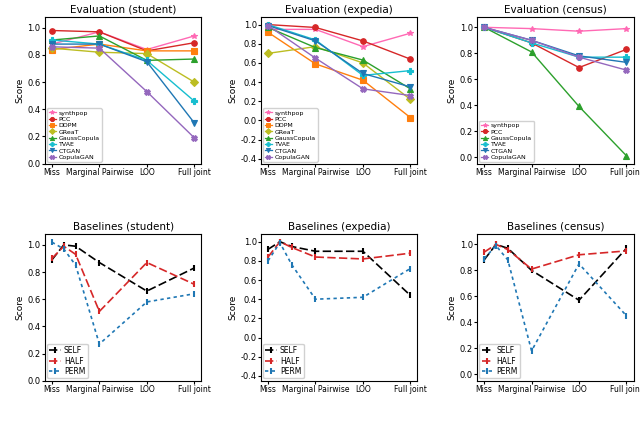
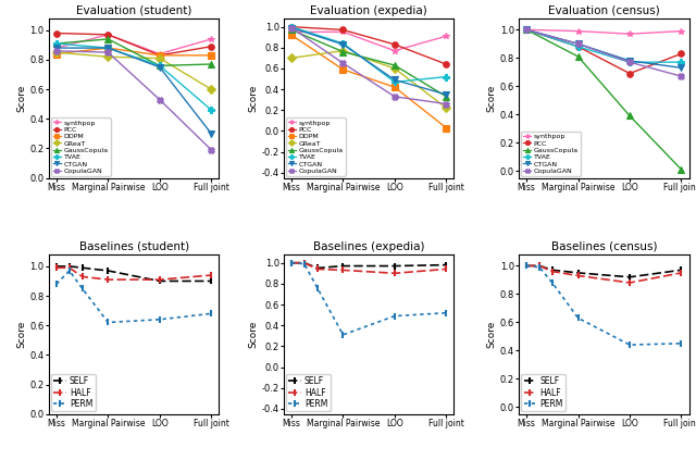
Baselines (student)/SELF/Miss: 0.89 -> 1.00
Baselines (student)/HALF/Miss: 0.90 -> 0.99
Baselines (student)/PERM/Miss: 1.02 -> 0.88
Baselines (student)/SELF/Marginal Pairwise: 0.87 -> 0.97
Baselines (student)/HALF/Marginal Pairwise: 0.51 -> 0.91
Baselines (student)/PERM/Marginal Pairwise: 0.27 -> 0.62
Baselines (student)/SELF/LOO: 0.66 -> 0.90
Baselines (student)/HALF/LOO: 0.87 -> 0.91
Baselines (student)/PERM/LOO: 0.58 -> 0.64
Baselines (student)/SELF/Full joint: 0.83 -> 0.90
Baselines (student)/HALF/Full joint: 0.71 -> 0.94
Baselines (student)/PERM/Full joint: 0.64 -> 0.68
Baselines (expedia)/SELF/Miss: 0.92 -> 1.00
Baselines (expedia)/HALF/Miss: 0.84 -> 1.00
Baselines (expedia)/PERM/Miss: 0.80 -> 1.00
Baselines (expedia)/SELF/Marginal Pairwise: 0.90 -> 0.97
Baselines (expedia)/HALF/Marginal Pairwise: 0.84 -> 0.93
Baselines (expedia)/PERM/Marginal Pairwise: 0.40 -> 0.31
Baselines (expedia)/SELF/LOO: 0.90 -> 0.97
Baselines (expedia)/HALF/LOO: 0.82 -> 0.90
Baselines (expedia)/PERM/LOO: 0.42 -> 0.49
Baselines (expedia)/SELF/Full joint: 0.44 -> 0.98
Baselines (expedia)/HALF/Full joint: 0.88 -> 0.94
Baselines (expedia)/PERM/Full joint: 0.72 -> 0.52
Baselines (census)/SELF/Miss: 0.88 -> 1.00
Baselines (census)/HALF/Miss: 0.94 -> 1.00
Baselines (census)/PERM/Miss: 0.89 -> 1.00
Baselines (census)/SELF/Marginal Pairwise: 0.80 -> 0.95
Baselines (census)/HALF/Marginal Pairwise: 0.81 -> 0.93
Baselines (census)/PERM/Marginal Pairwise: 0.18 -> 0.63
Baselines (census)/SELF/LOO: 0.57 -> 0.92
Baselines (census)/HALF/LOO: 0.92 -> 0.88
Baselines (census)/PERM/LOO: 0.85 -> 0.44
